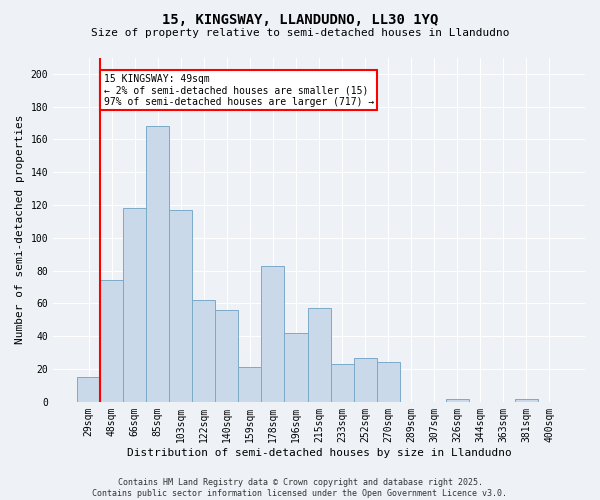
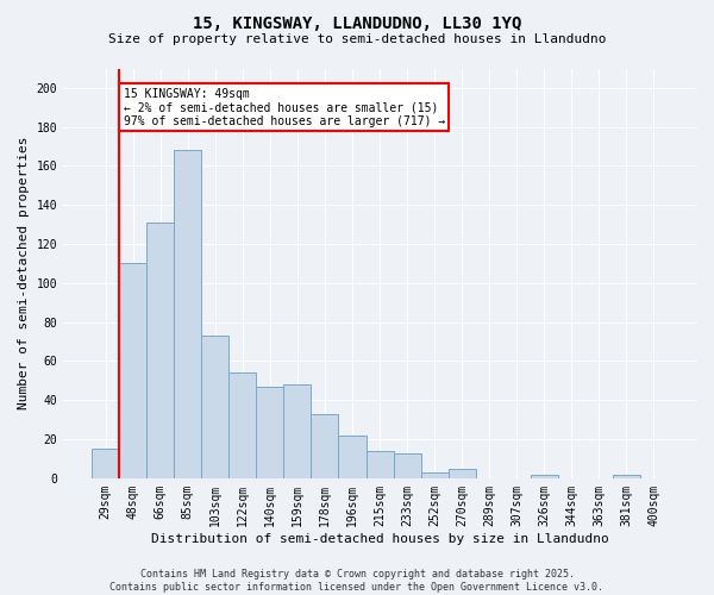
48sqm: 74 -> 110
66sqm: 118 -> 131
103sqm: 117 -> 73
122sqm: 62 -> 54
140sqm: 56 -> 47
159sqm: 21 -> 48
178sqm: 83 -> 33
196sqm: 42 -> 22
215sqm: 57 -> 14
233sqm: 23 -> 13
252sqm: 27 -> 3
270sqm: 24 -> 5
